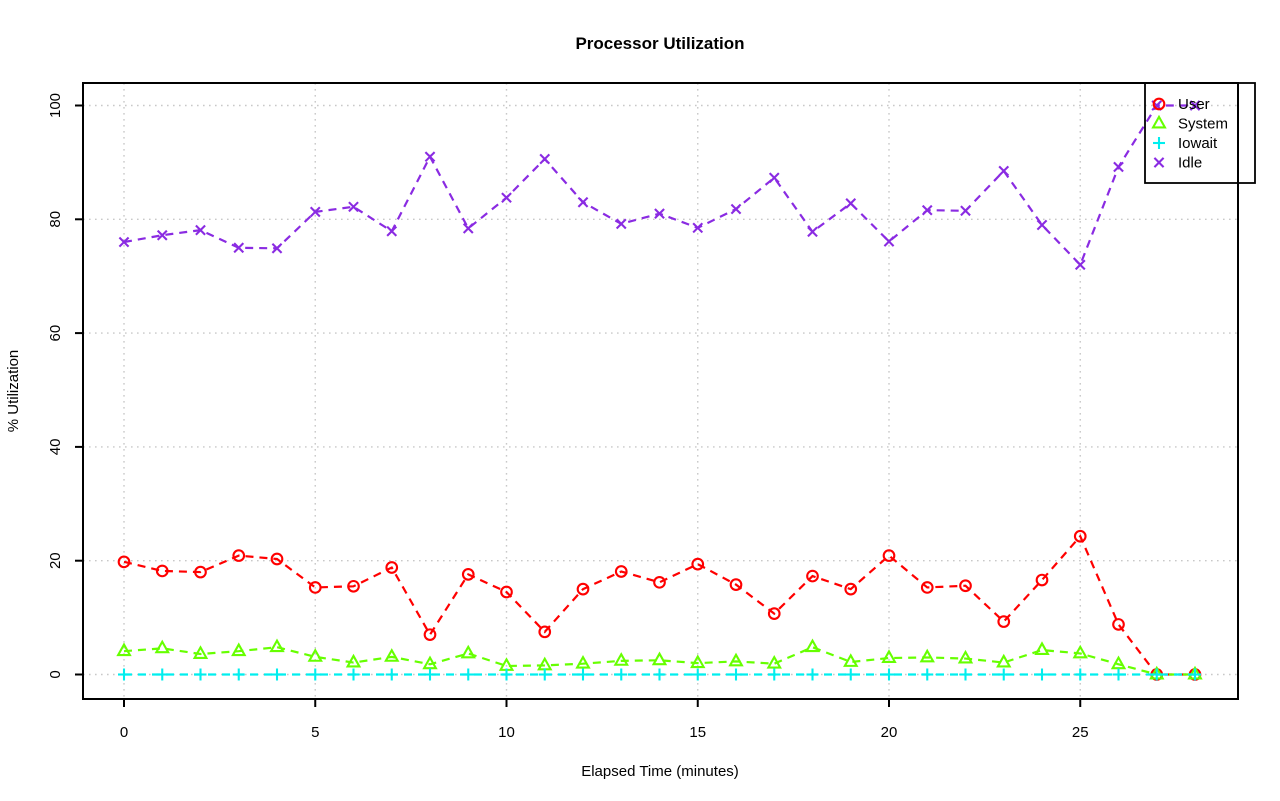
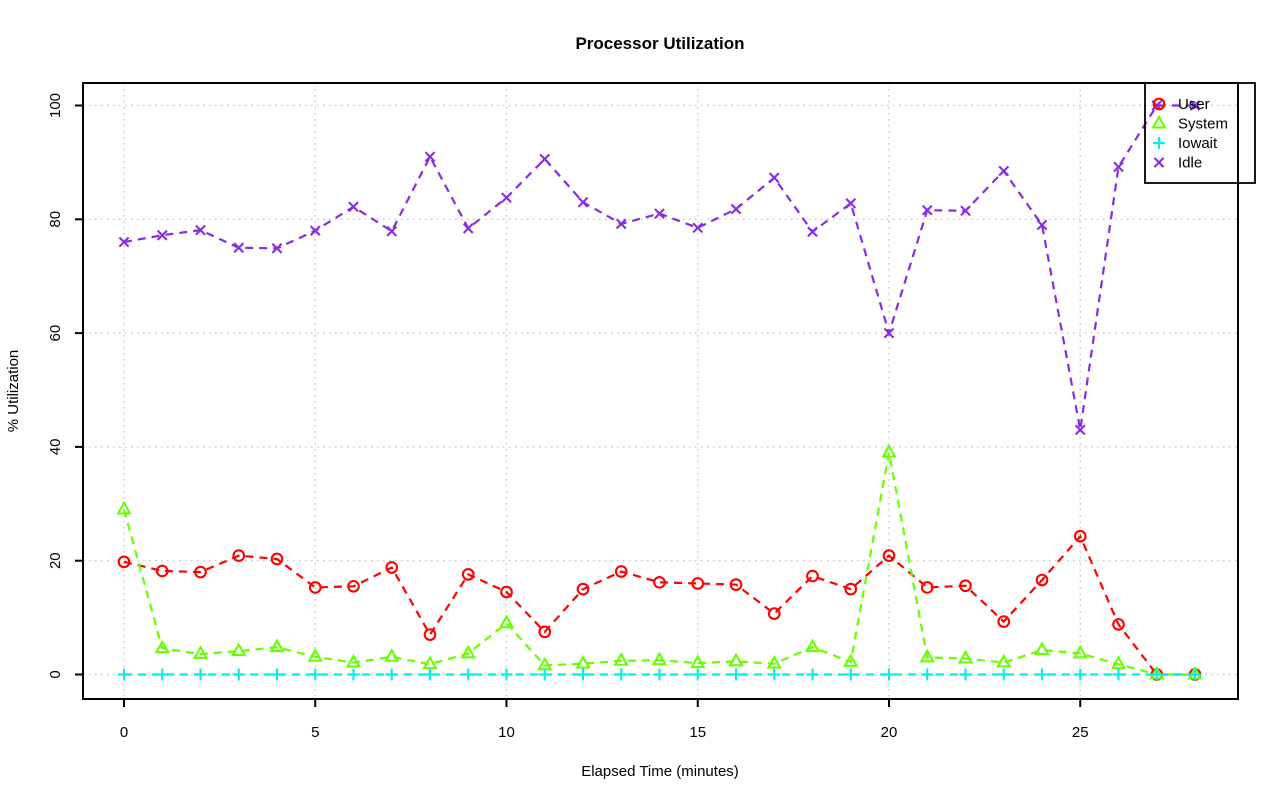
System/0: 4 -> 29
Idle/5: 81 -> 78
System/10: 2 -> 9
User/15: 19 -> 16
System/20: 3 -> 39
Idle/20: 76 -> 60
Idle/25: 72 -> 43
